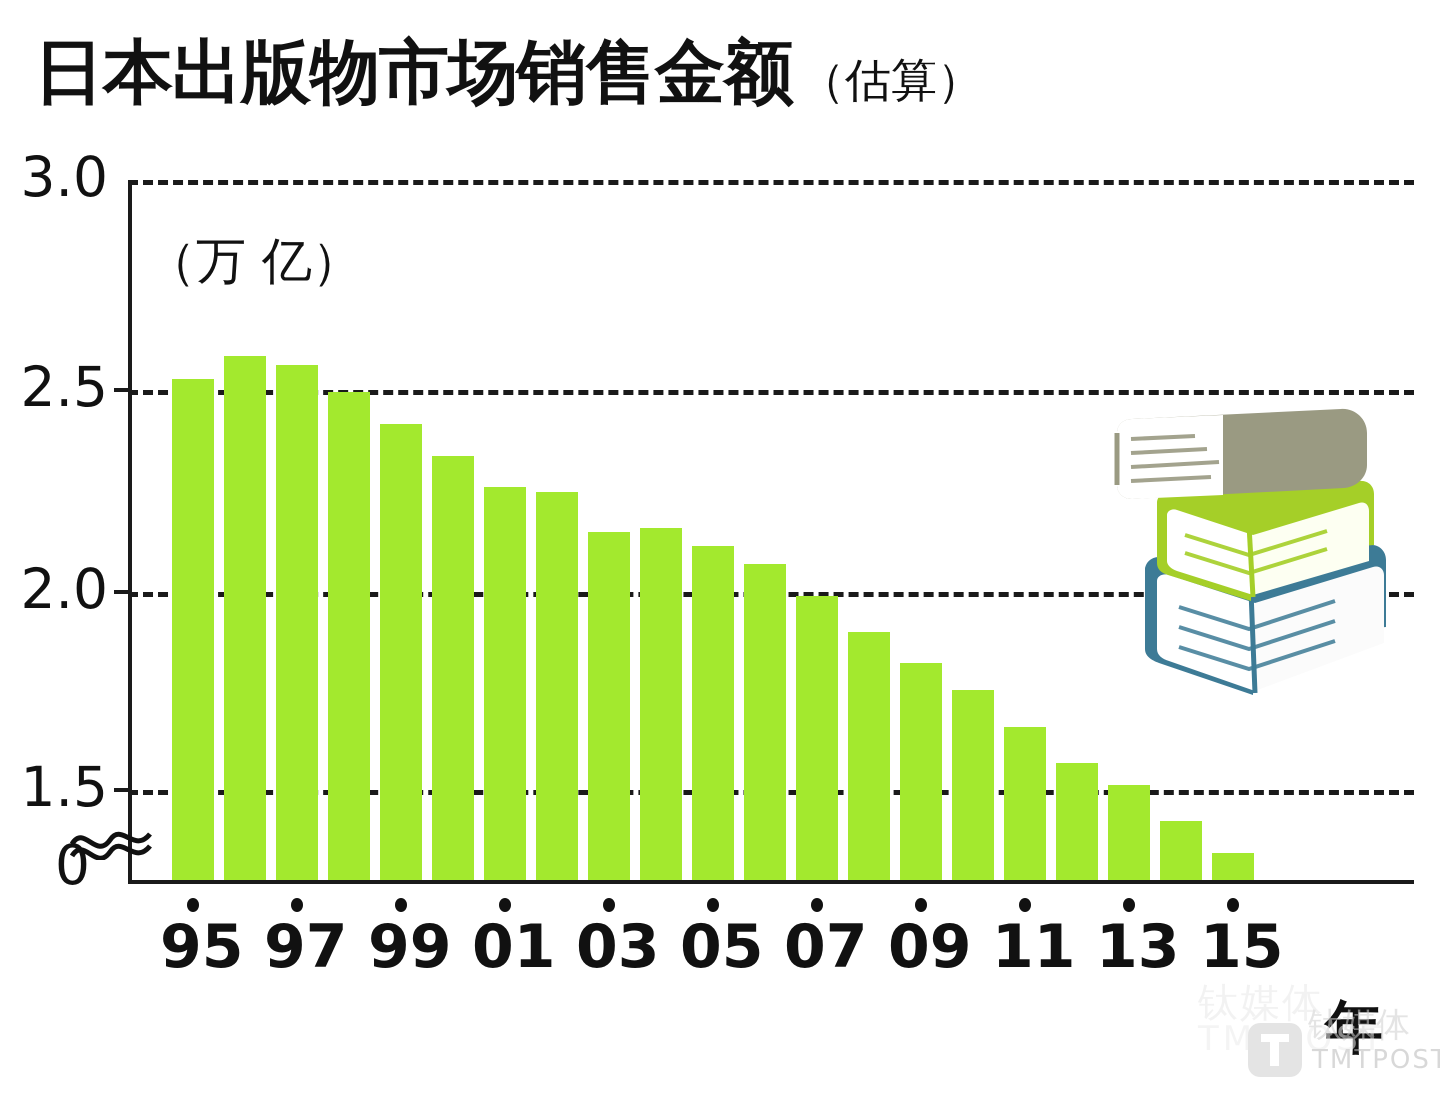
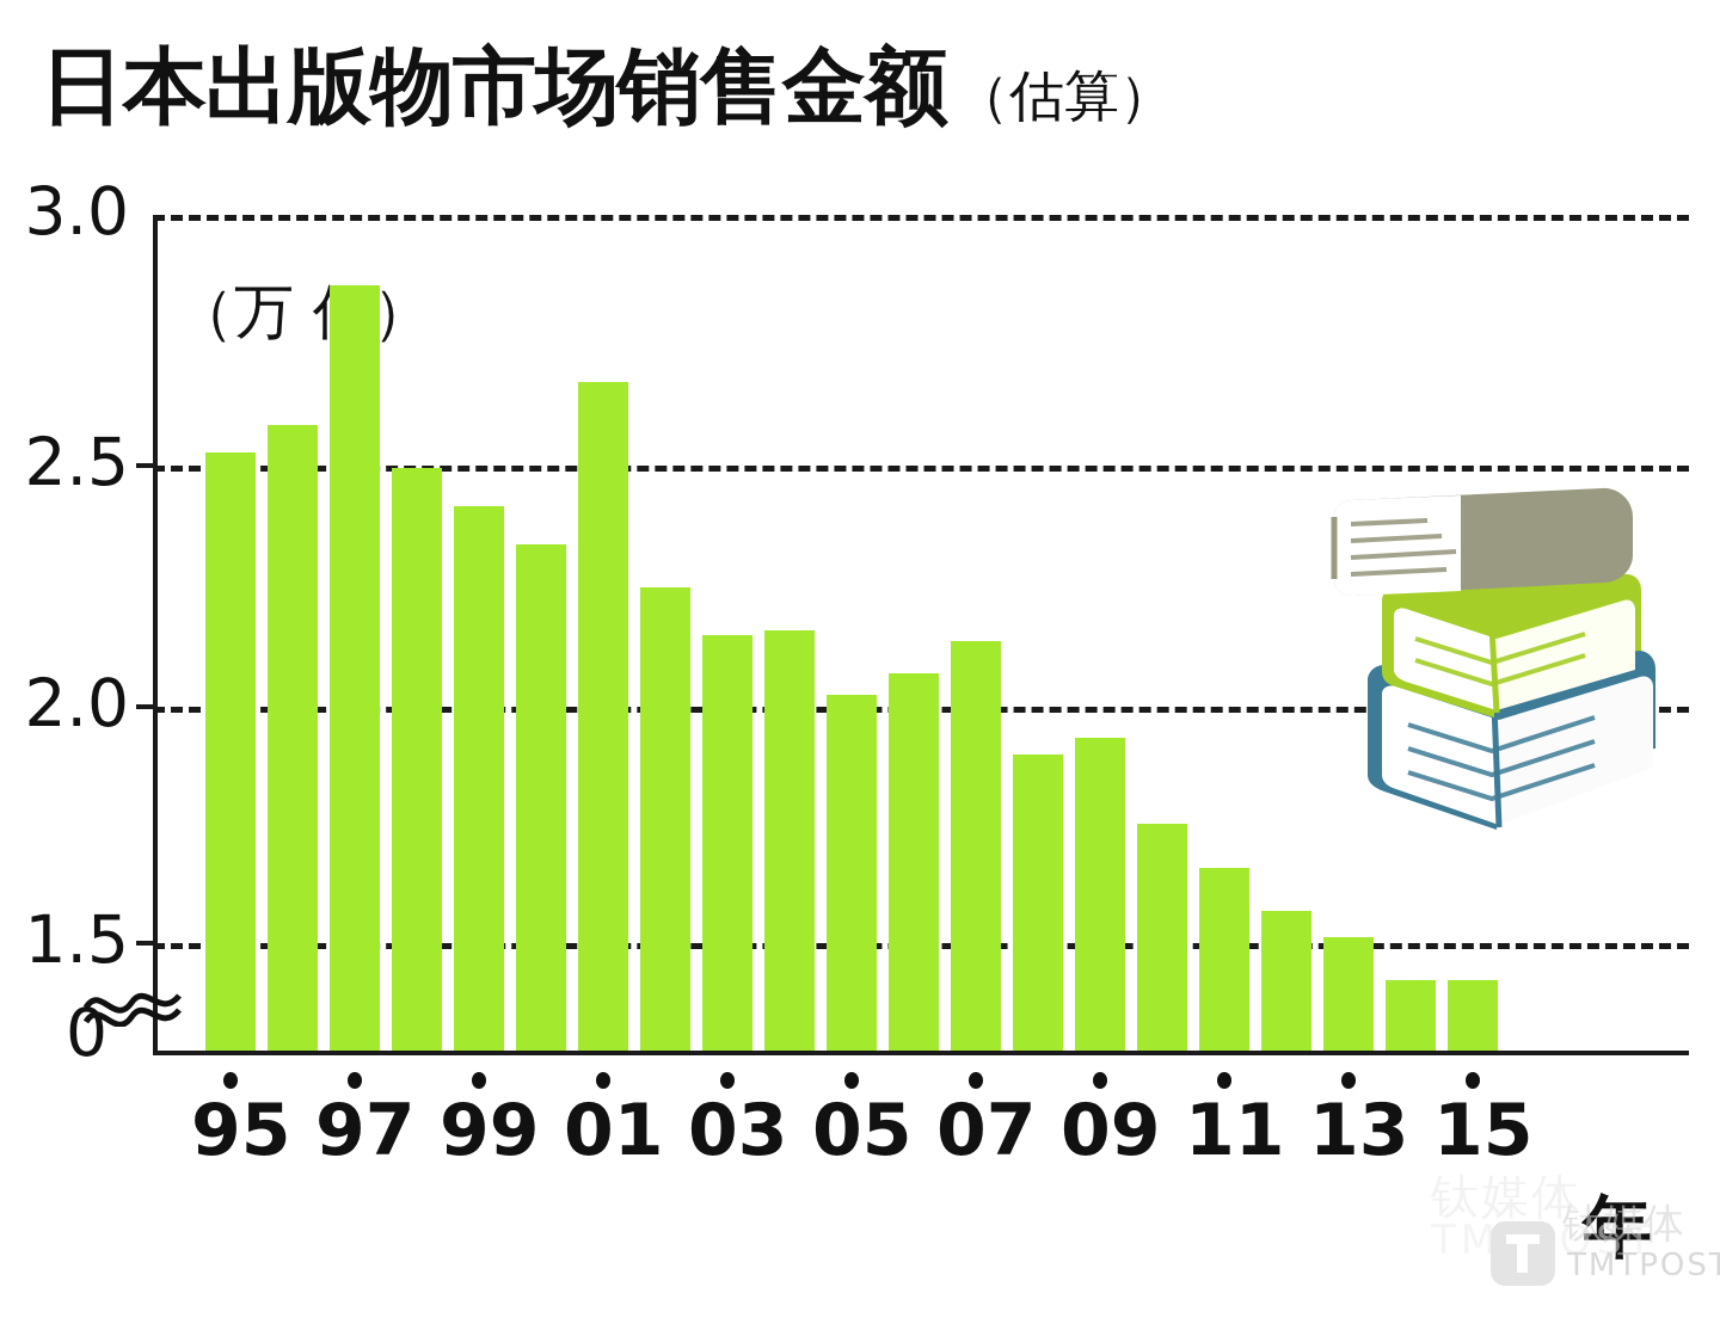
97: 2.59 -> 2.87
01: 2.32 -> 2.69
05: 2.19 -> 2.11
07: 2.08 -> 2.21
09: 1.93 -> 2.03
15: 1.51 -> 1.58
